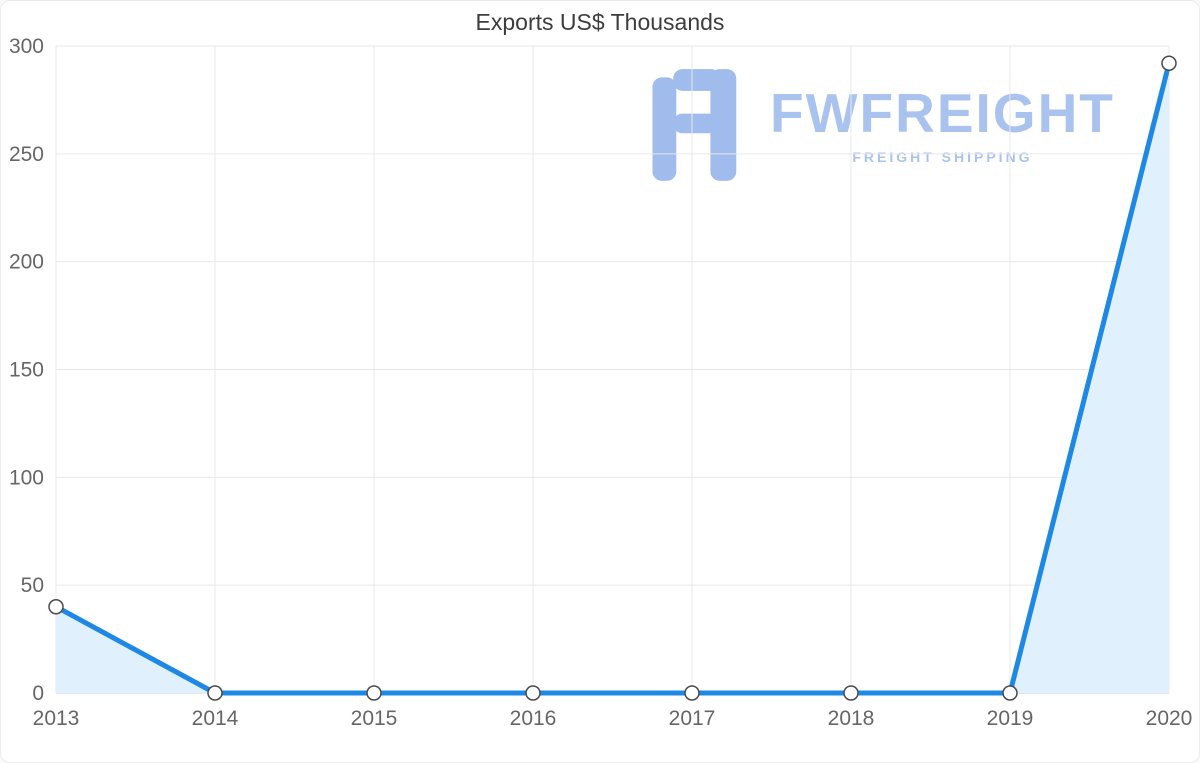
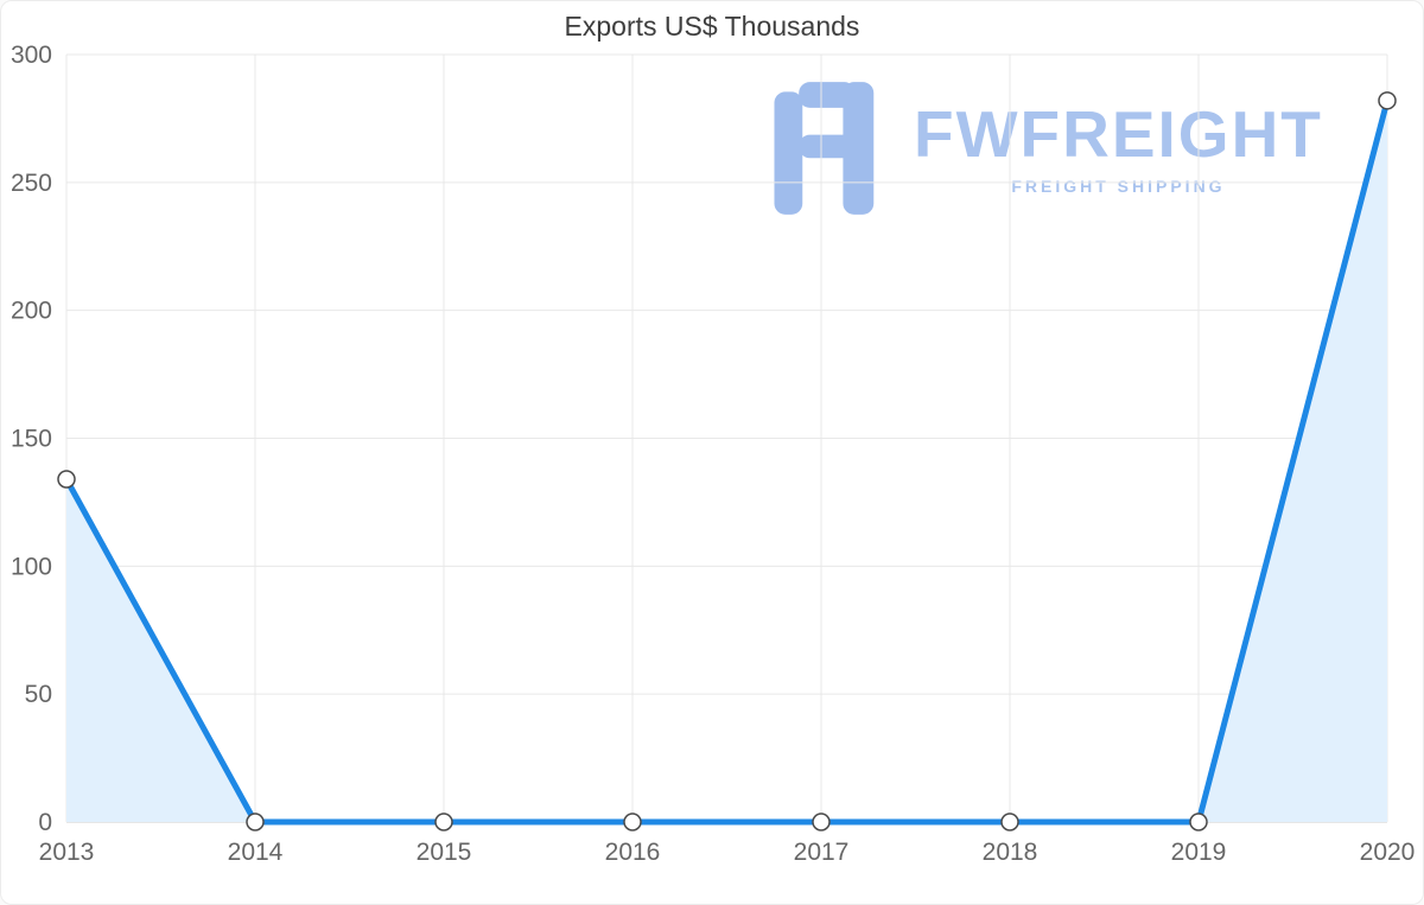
2013: 40 -> 134
2020: 292 -> 282
